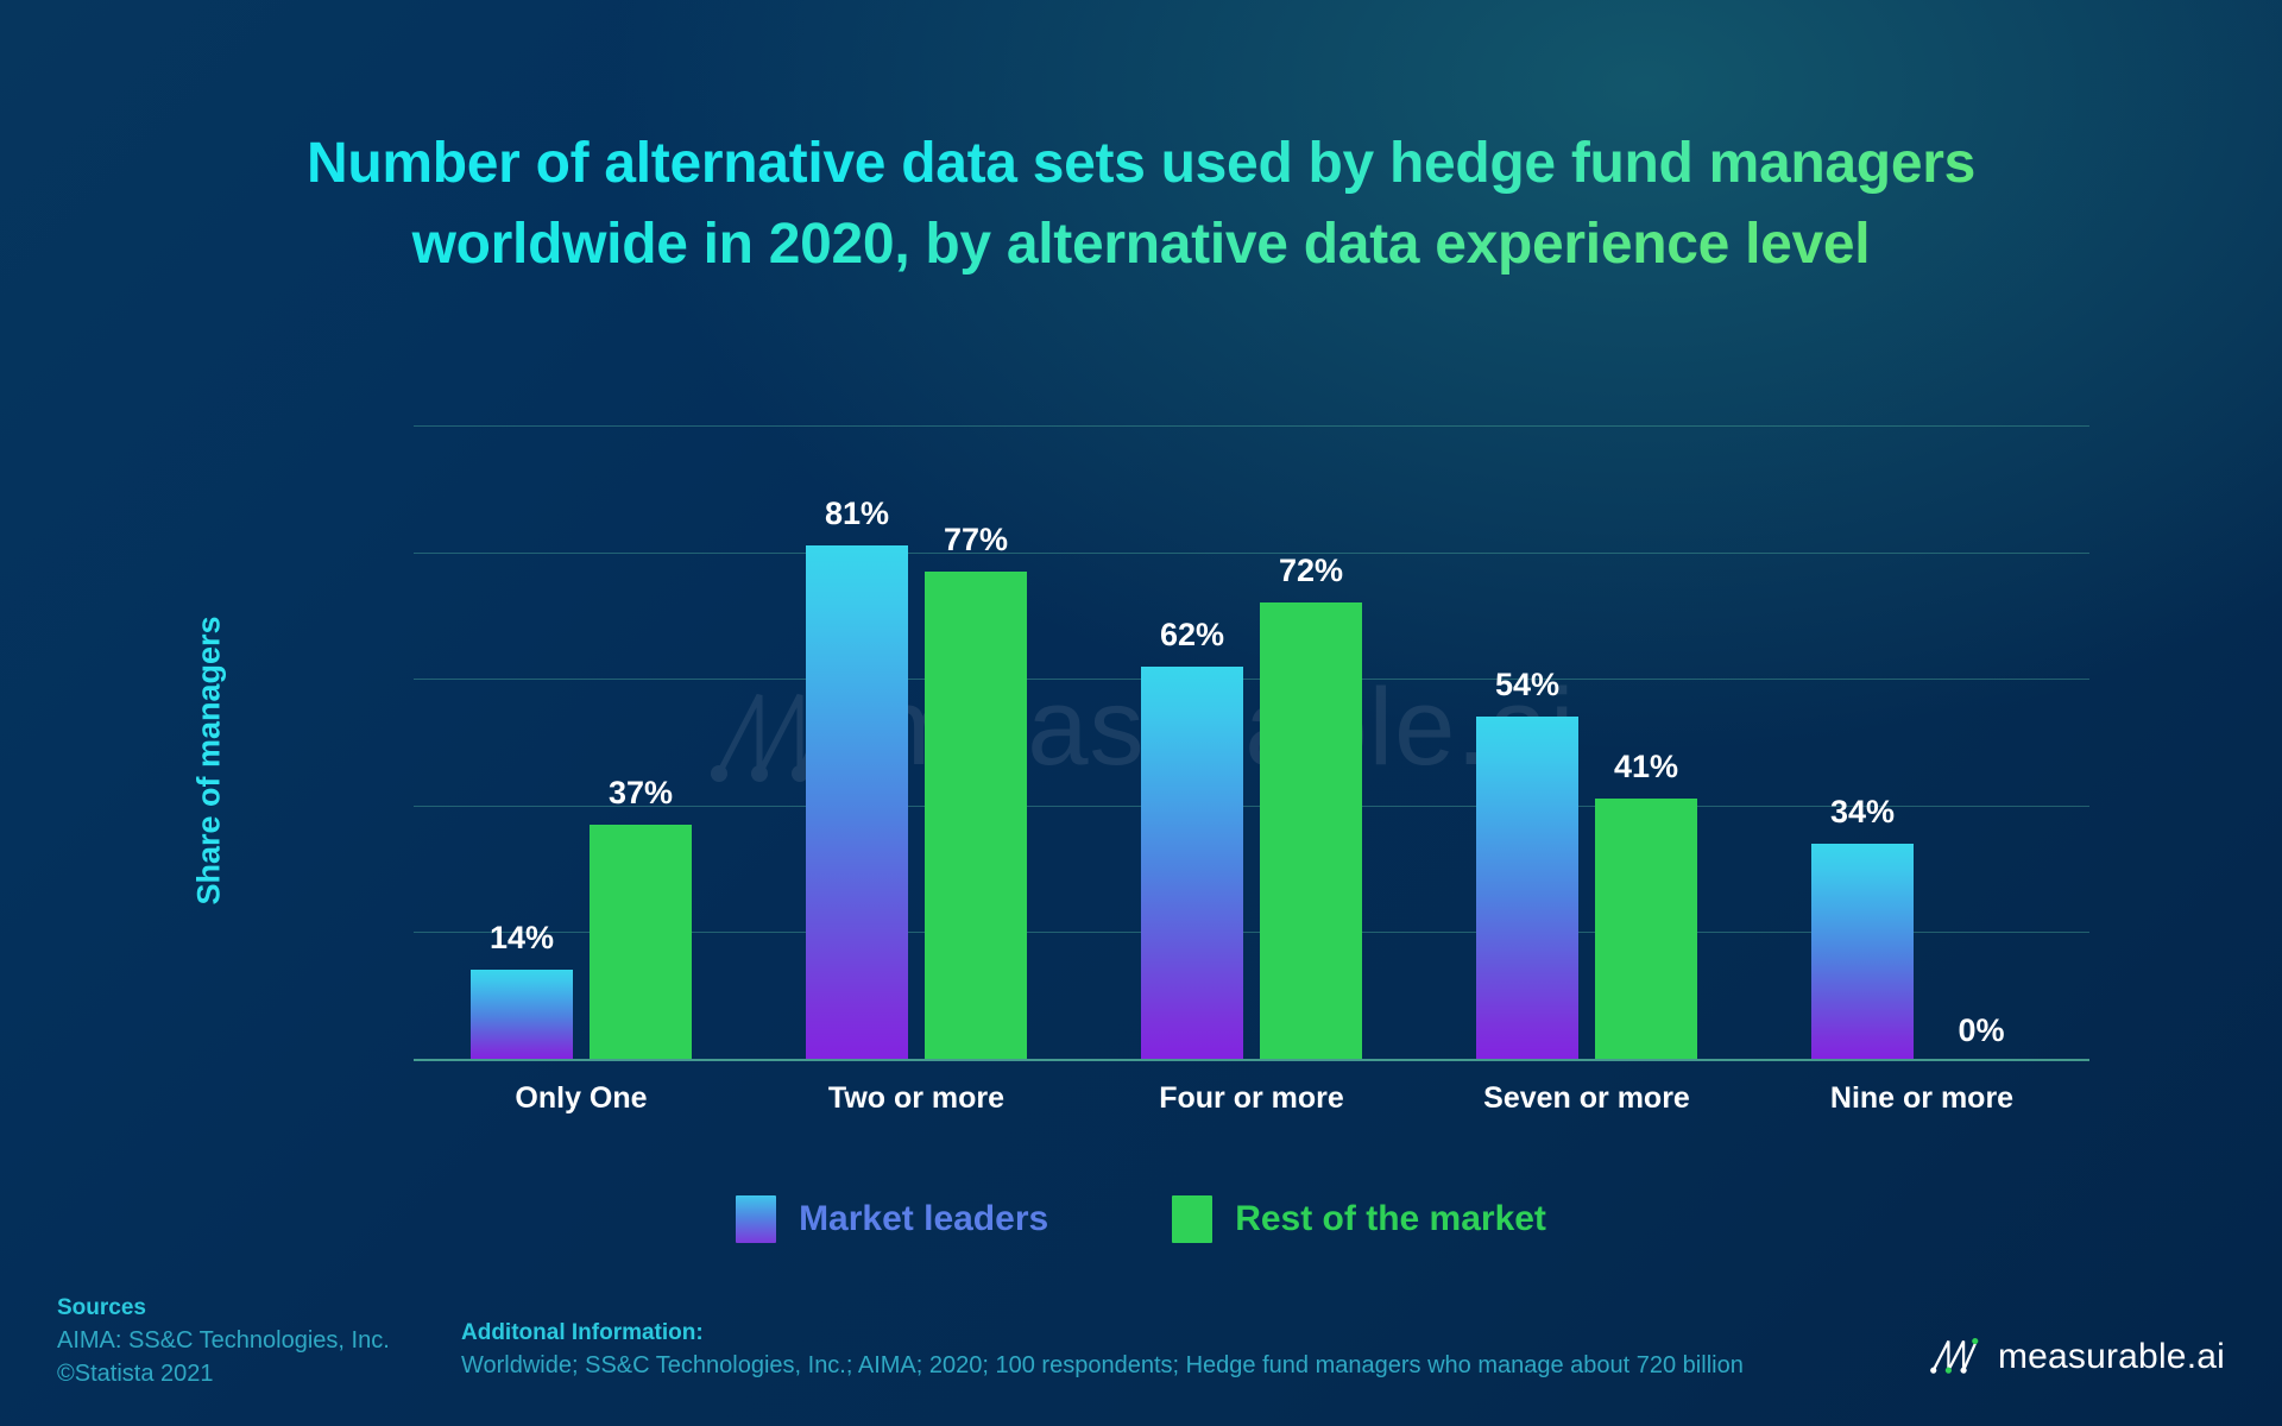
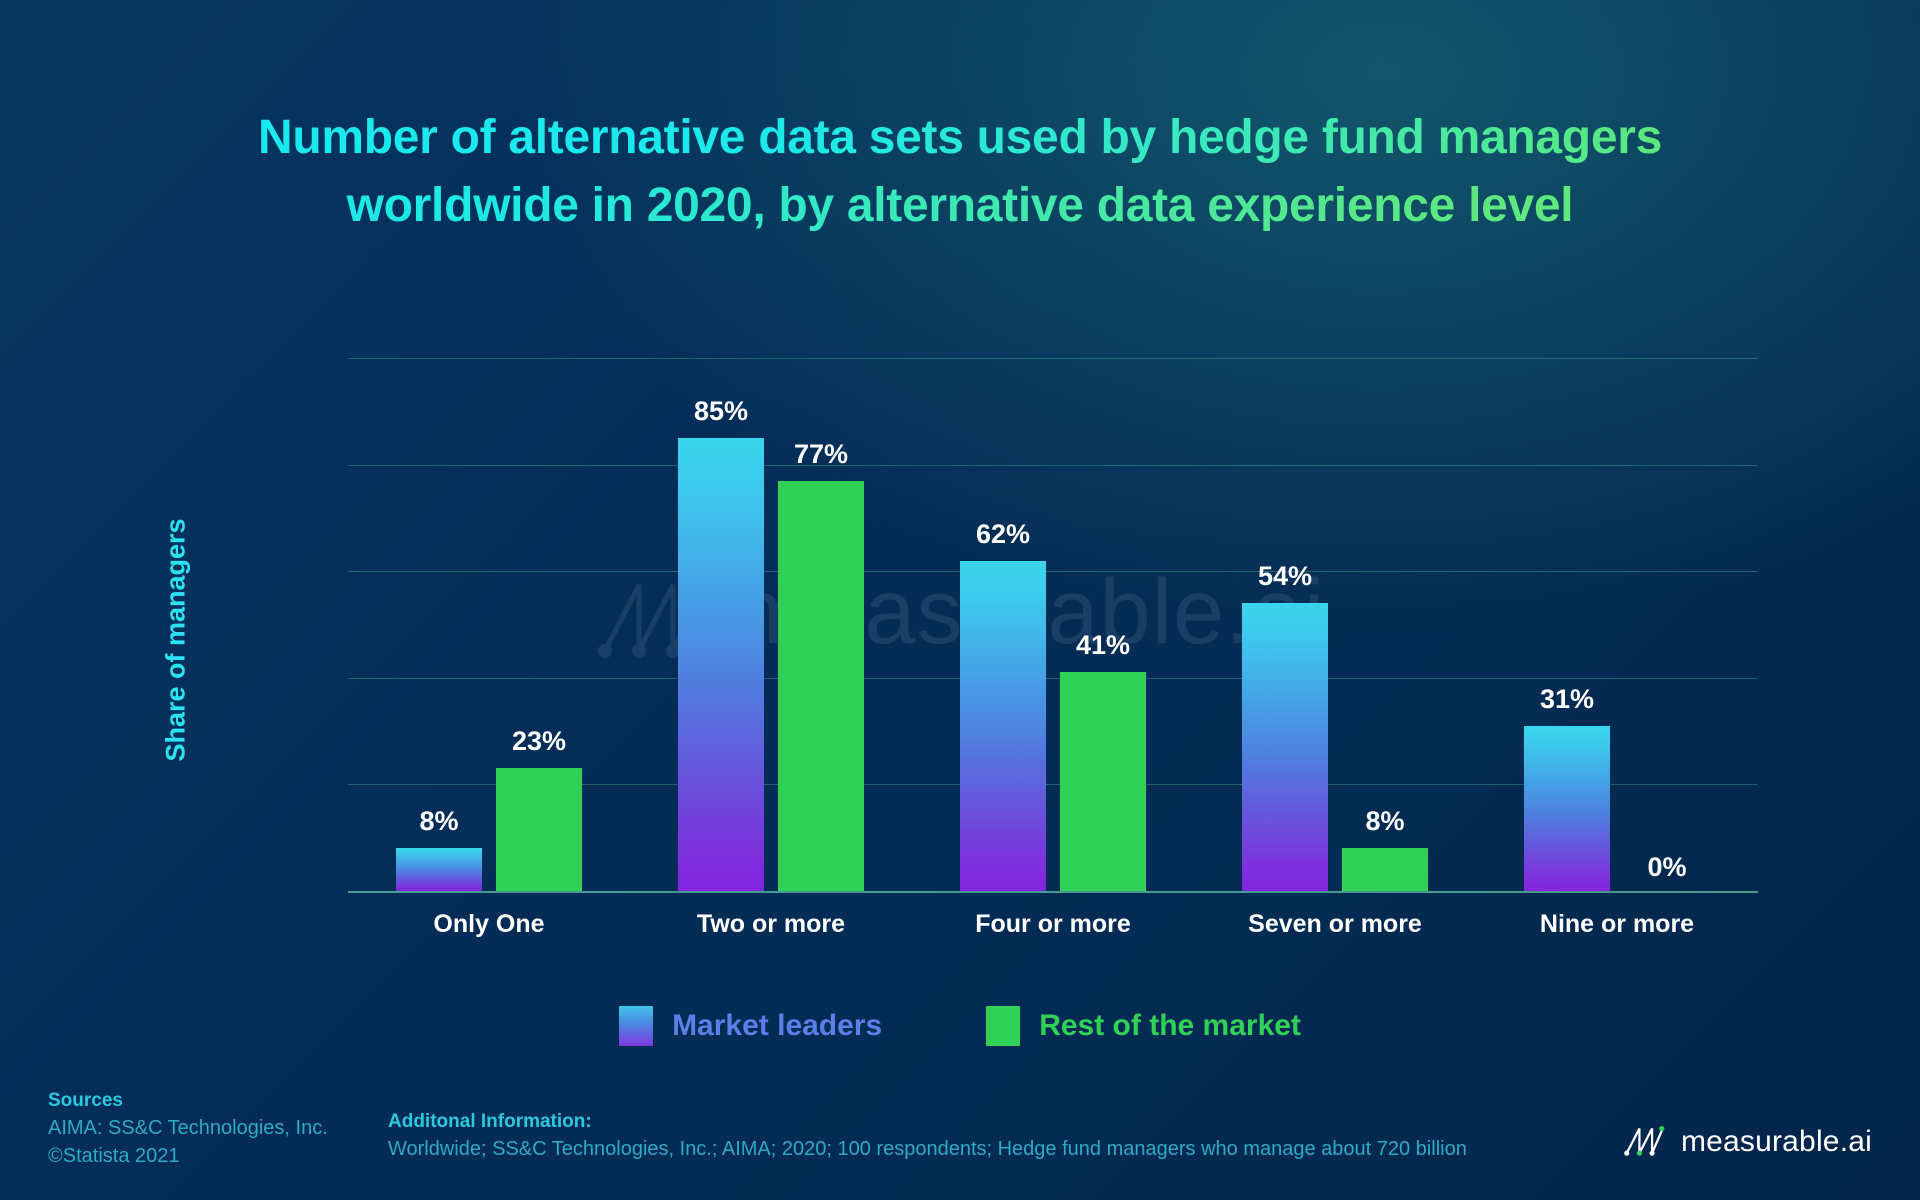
Market leaders/Only One: 14% -> 8%
Rest of the market/Only One: 37% -> 23%
Market leaders/Two or more: 81% -> 85%
Rest of the market/Four or more: 72% -> 41%
Rest of the market/Seven or more: 41% -> 8%
Market leaders/Nine or more: 34% -> 31%
